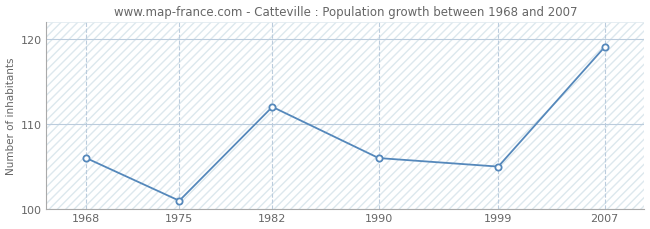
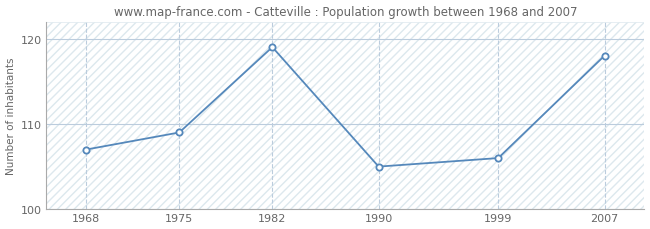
1968: 106 -> 107
1975: 101 -> 109
1982: 112 -> 119
1990: 106 -> 105
1999: 105 -> 106
2007: 119 -> 118
